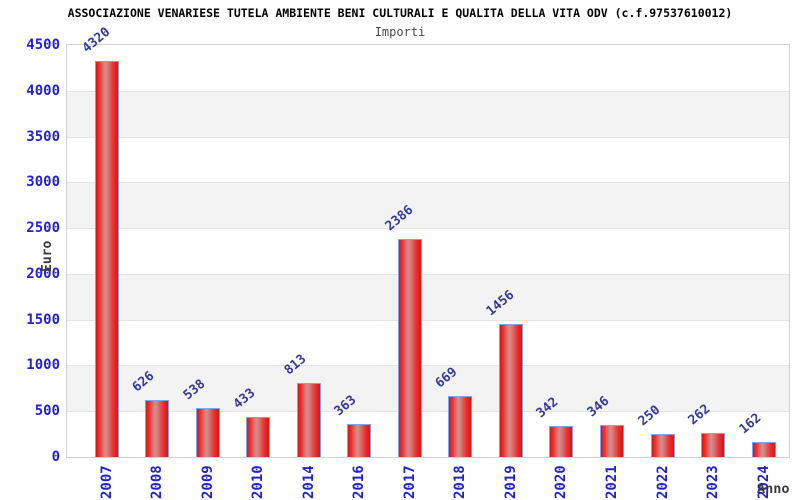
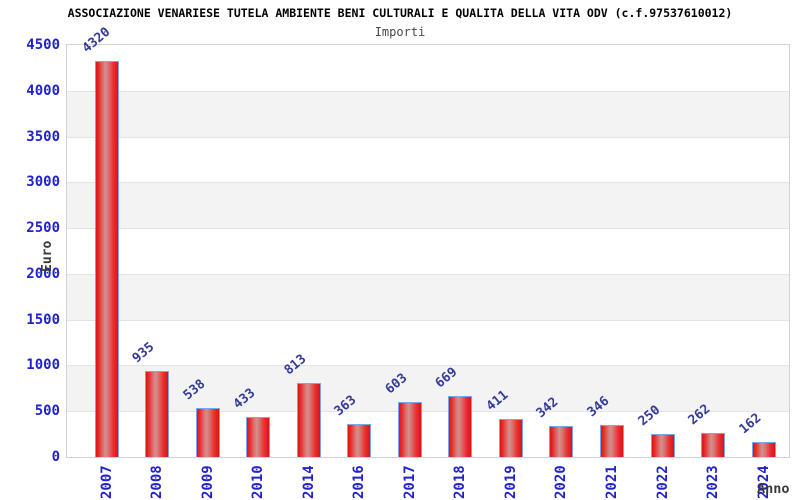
2008: 626 -> 935
2017: 2386 -> 603
2019: 1456 -> 411
